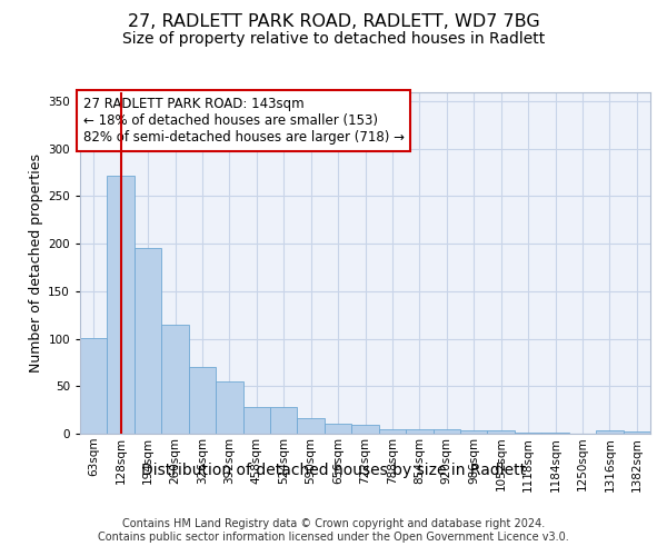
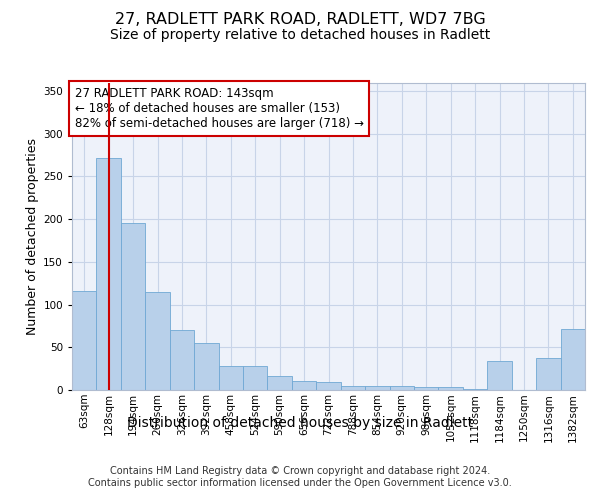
63sqm: 101 -> 116
1184sqm: 1 -> 34
1316sqm: 3 -> 38
1382sqm: 2 -> 72
